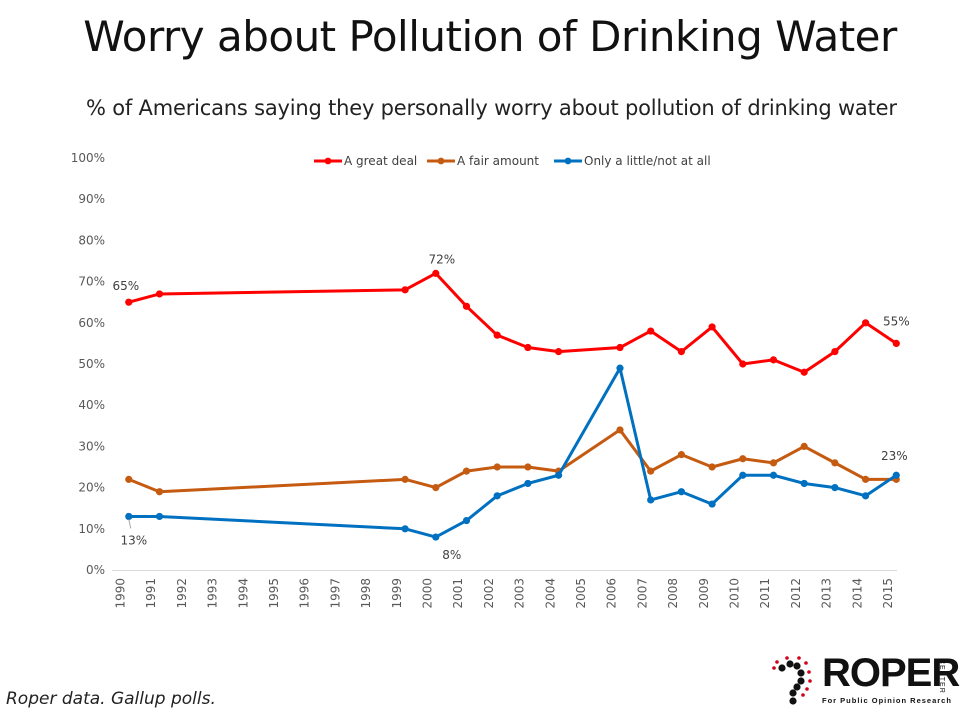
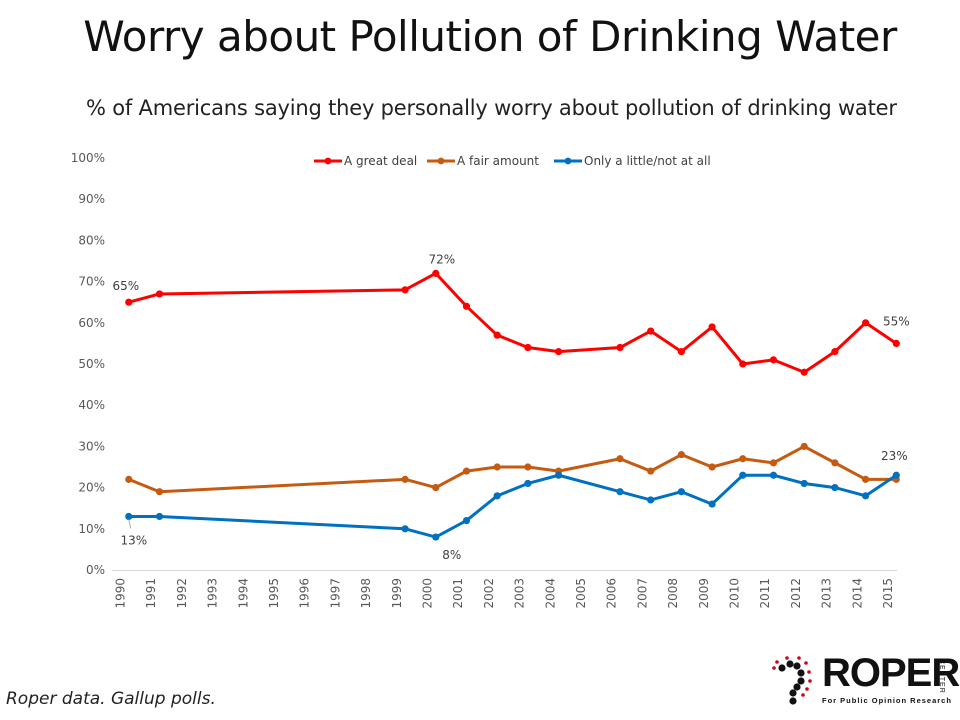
A fair amount/2006: 34% -> 27%
Only a little/not at all/2006: 49% -> 19%
